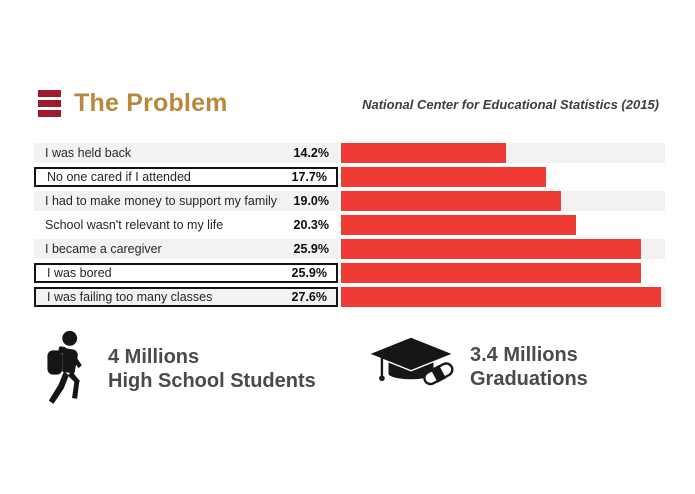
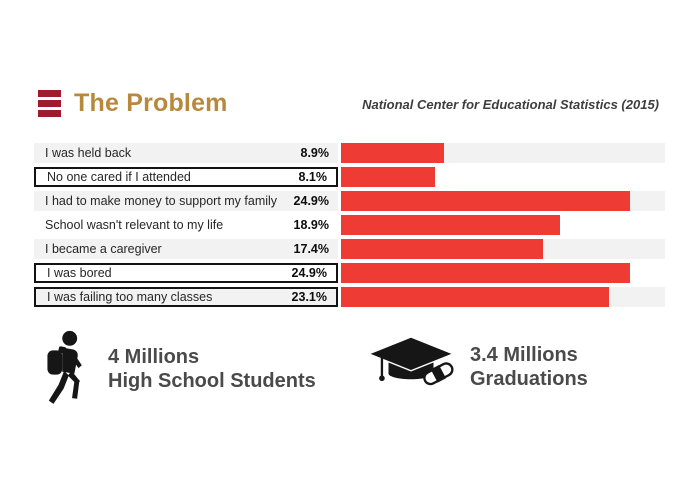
I was held back: 14.2% -> 8.9%
No one cared if I attended: 17.7% -> 8.1%
I had to make money to support my family: 19.0% -> 24.9%
School wasn't relevant to my life: 20.3% -> 18.9%
I became a caregiver: 25.9% -> 17.4%
I was bored: 25.9% -> 24.9%
I was failing too many classes: 27.6% -> 23.1%
